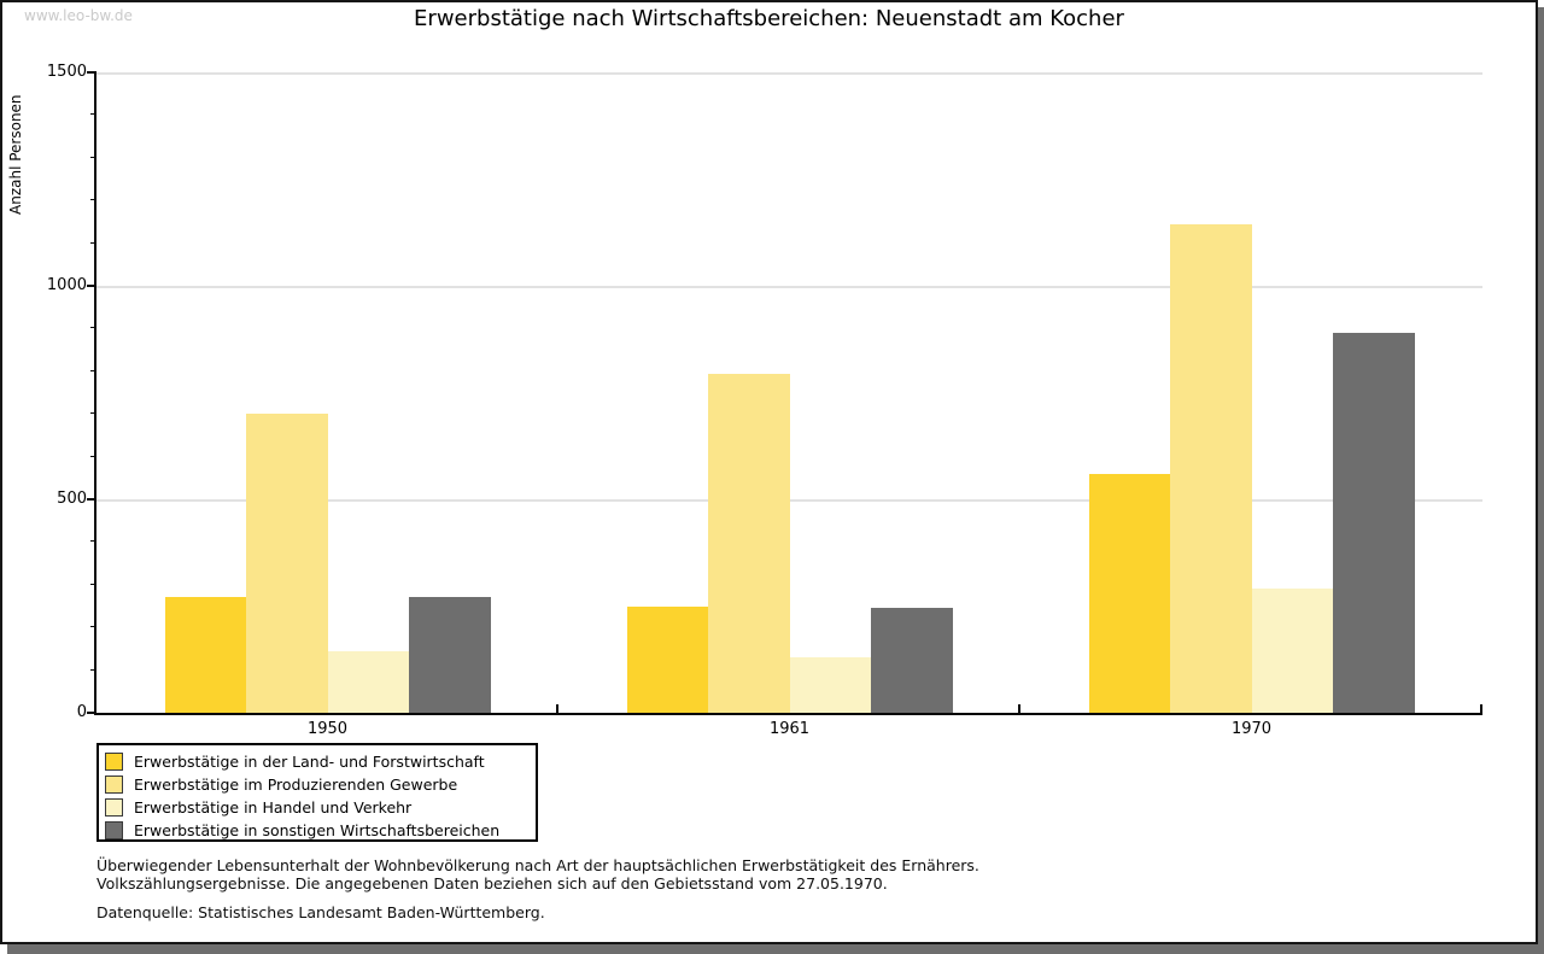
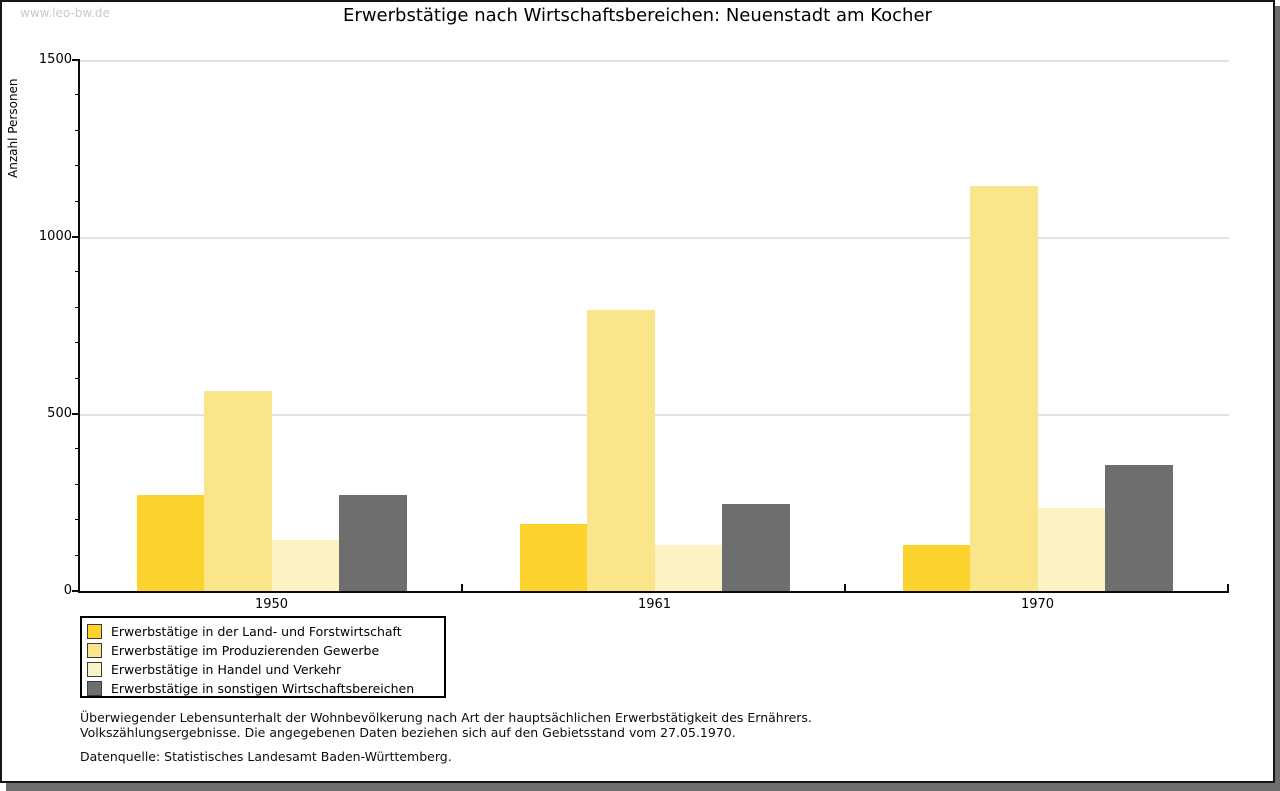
Erwerbstätige im Produzierenden Gewerbe/1950: 700 -> 560
Erwerbstätige in der Land- und Forstwirtschaft/1961: 250 -> 190
Erwerbstätige in der Land- und Forstwirtschaft/1970: 560 -> 130
Erwerbstätige in Handel und Verkehr/1970: 290 -> 240
Erwerbstätige in sonstigen Wirtschaftsbereichen/1970: 890 -> 360
